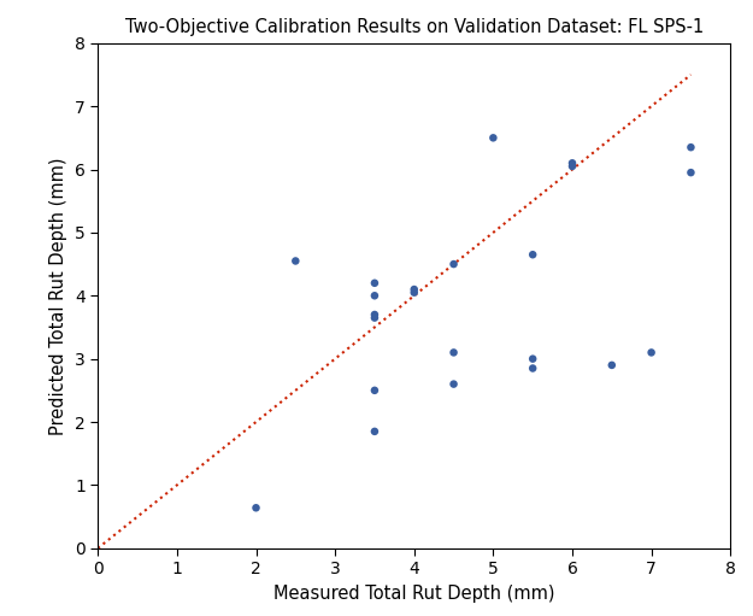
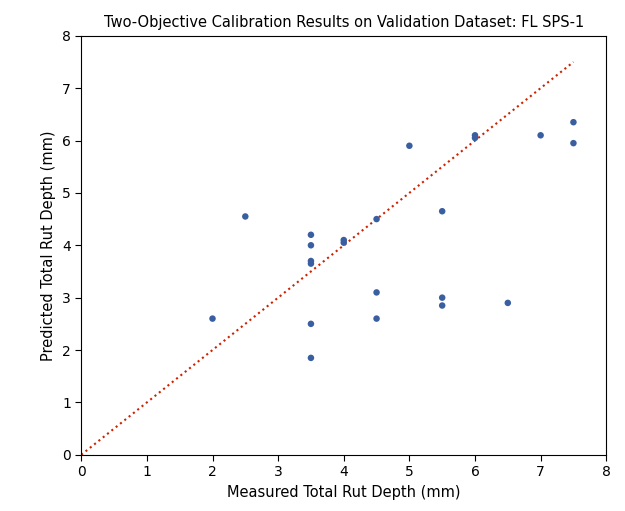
2: 0.64 -> 2.60
5: 6.50 -> 5.90
7: 3.10 -> 6.10
